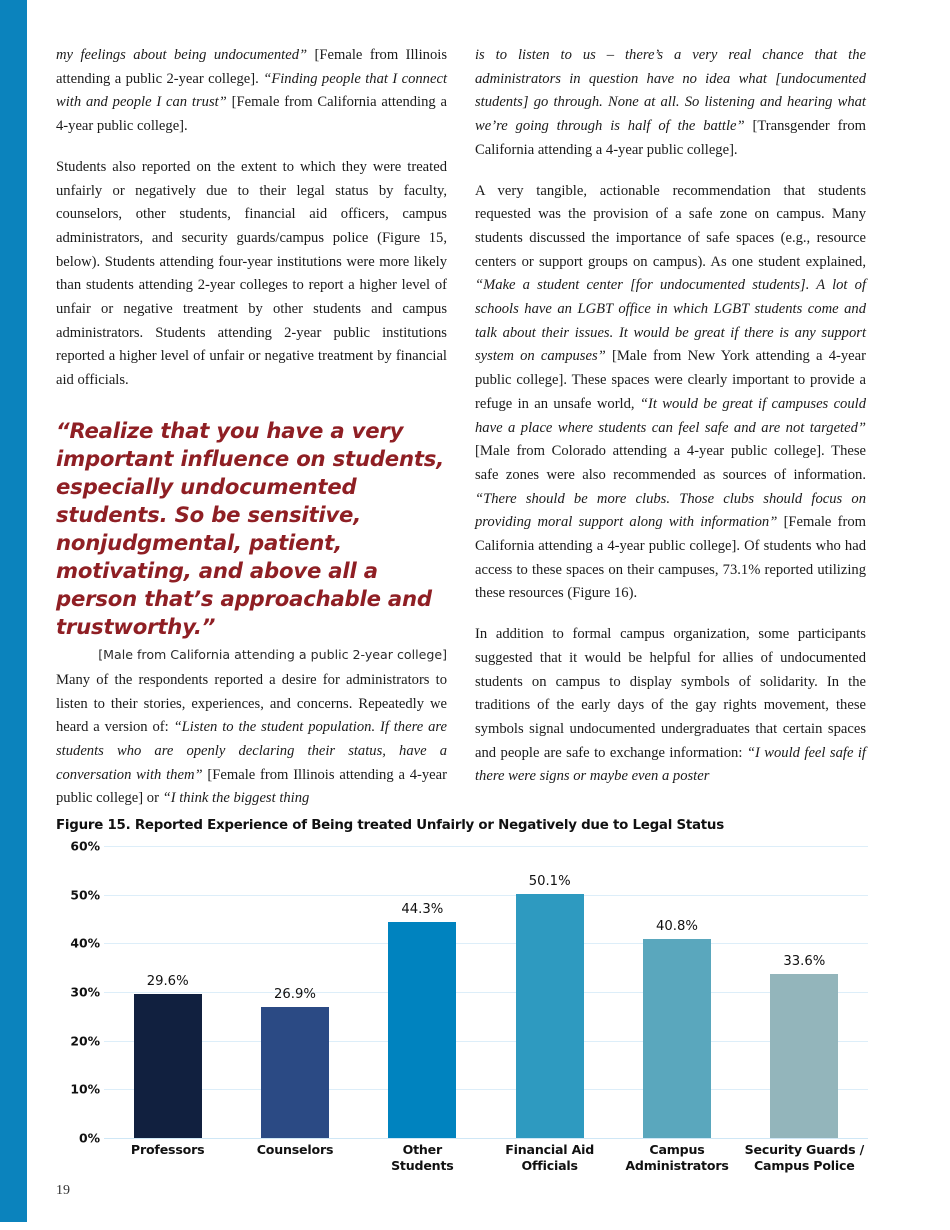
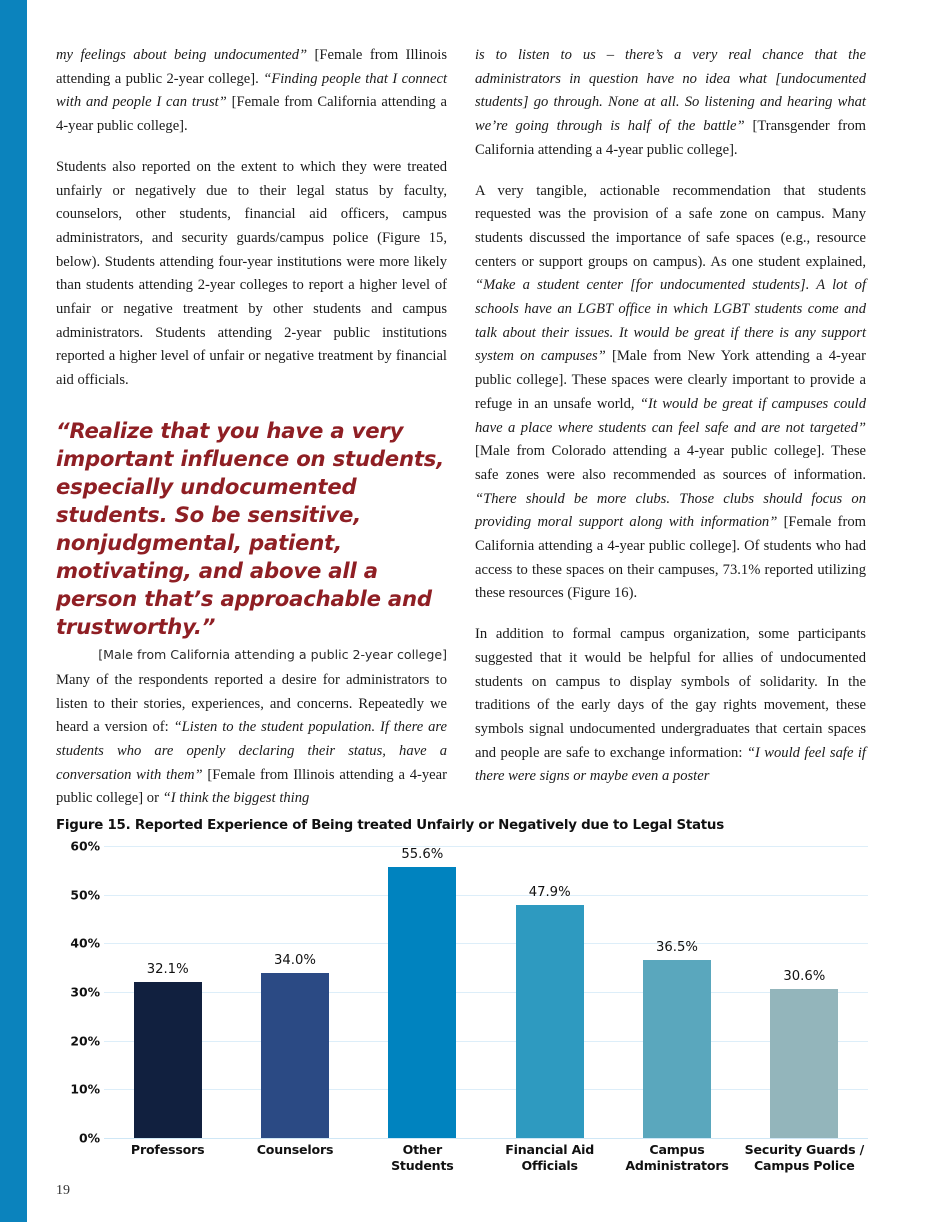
Professors: 29.6% -> 32.1%
Counselors: 26.9% -> 34.0%
Other Students: 44.3% -> 55.6%
Financial Aid Officials: 50.1% -> 47.9%
Campus Administrators: 40.8% -> 36.5%
Security Guards / Campus Police: 33.6% -> 30.6%
